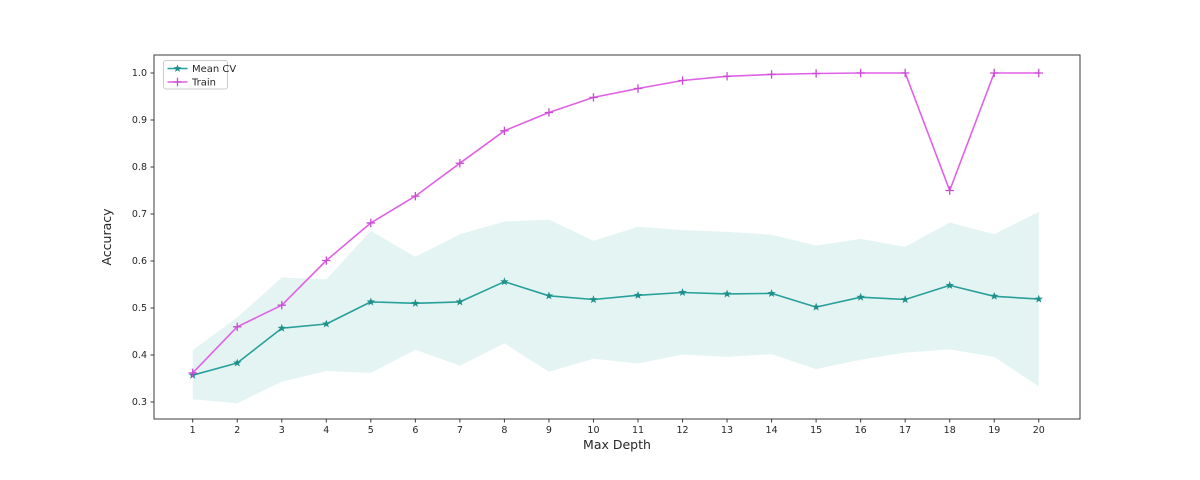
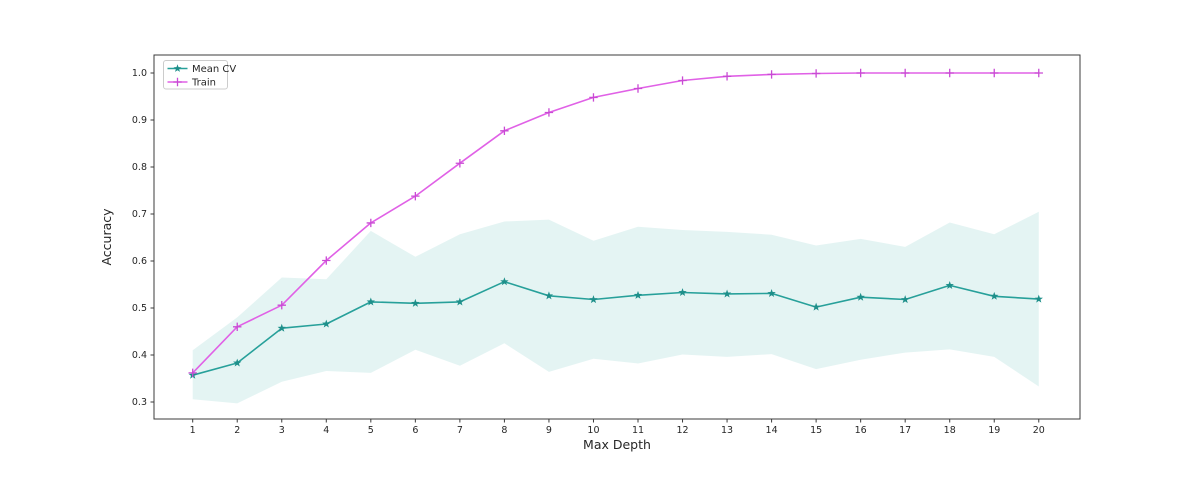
Train/18: 0.75 -> 1.00
